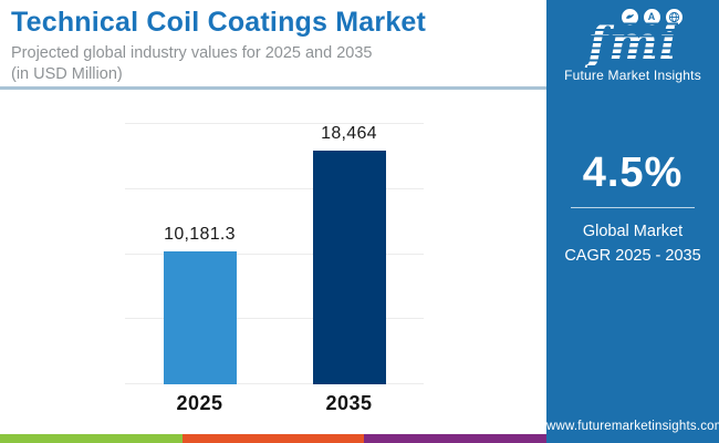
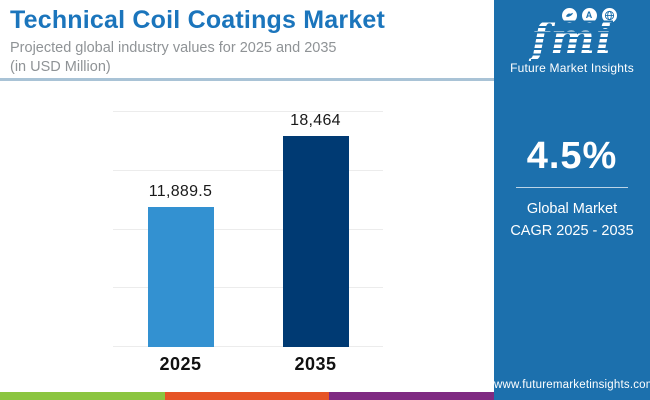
2025: 10,181.3 -> 11,889.5
